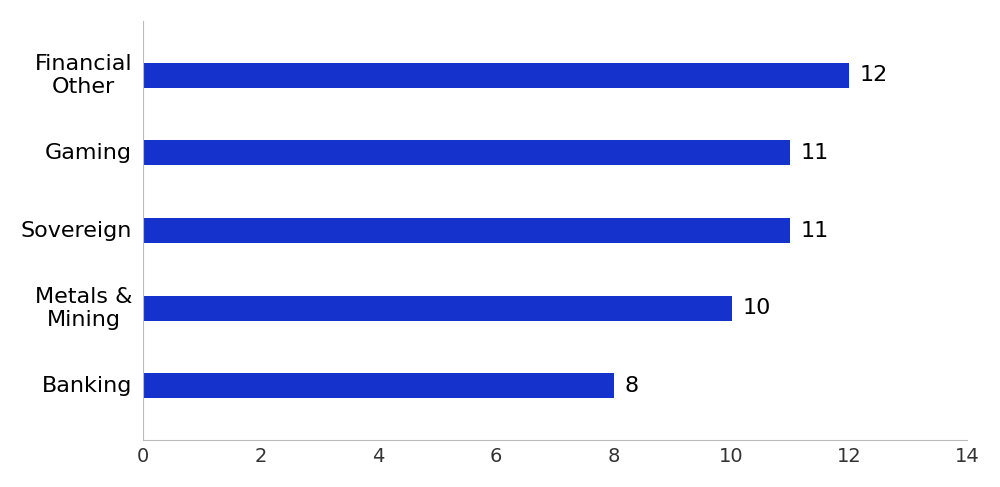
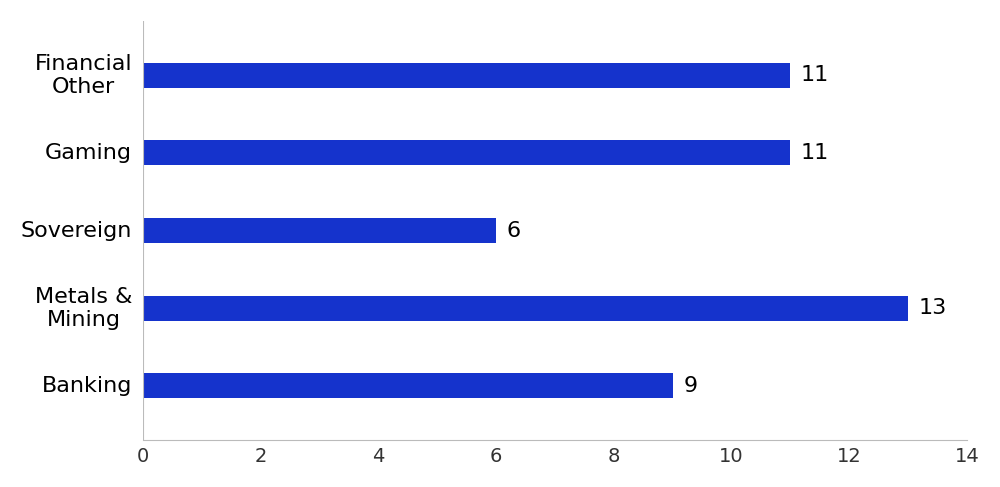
Financial Other: 12 -> 11
Sovereign: 11 -> 6
Metals & Mining: 10 -> 13
Banking: 8 -> 9
